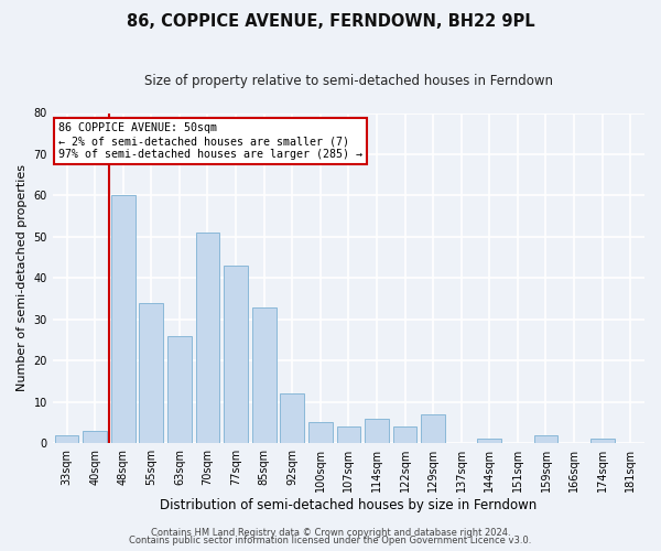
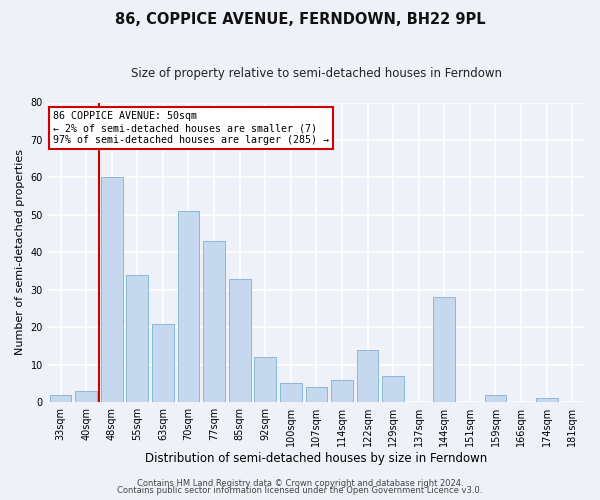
63sqm: 26 -> 21
122sqm: 4 -> 14
144sqm: 1 -> 28
